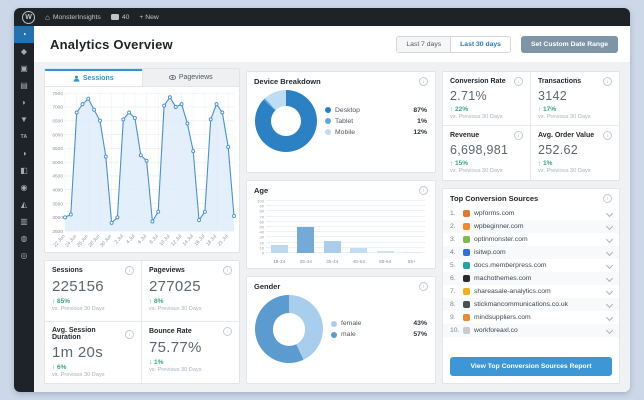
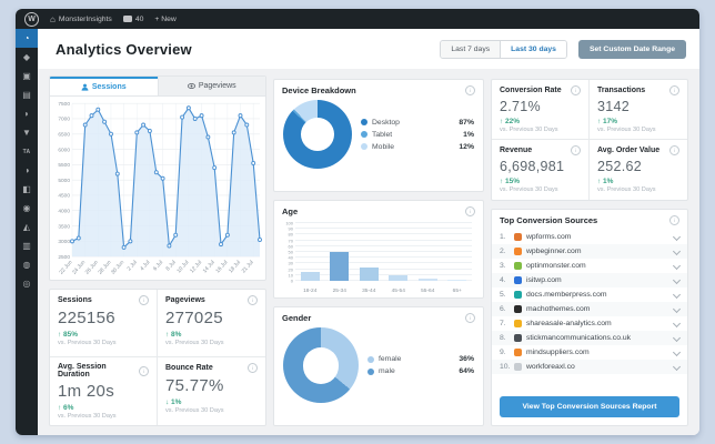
Gender/female: 43% -> 36%
Gender/male: 57% -> 64%
